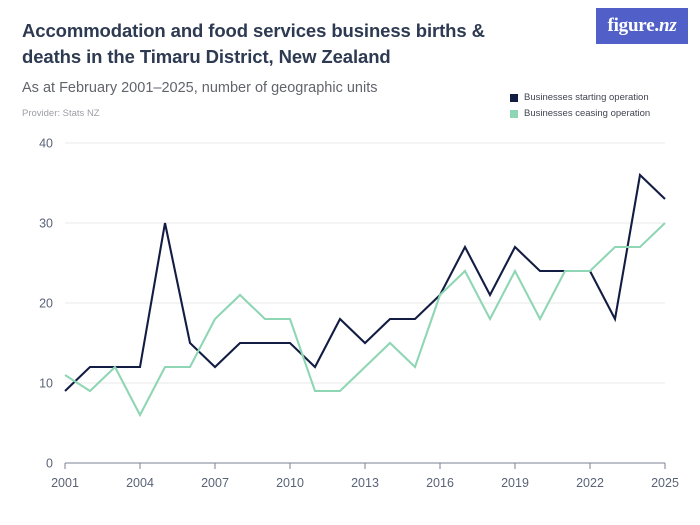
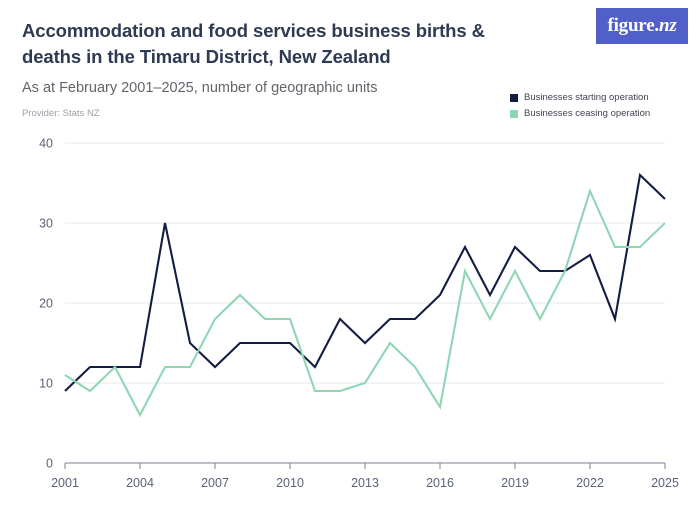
Businesses ceasing operation/2013: 12 -> 10
Businesses ceasing operation/2016: 21 -> 7
Businesses starting operation/2022: 24 -> 26
Businesses ceasing operation/2022: 24 -> 34
